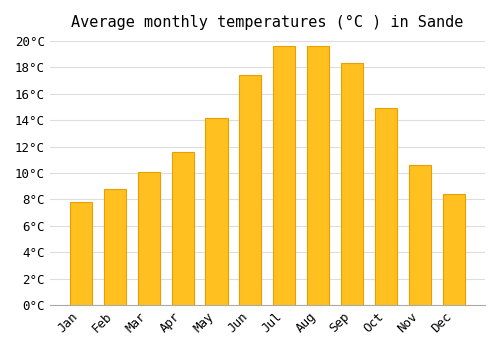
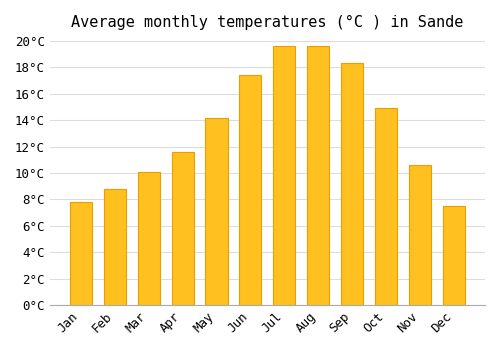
Dec: 8.4°C -> 7.5°C
